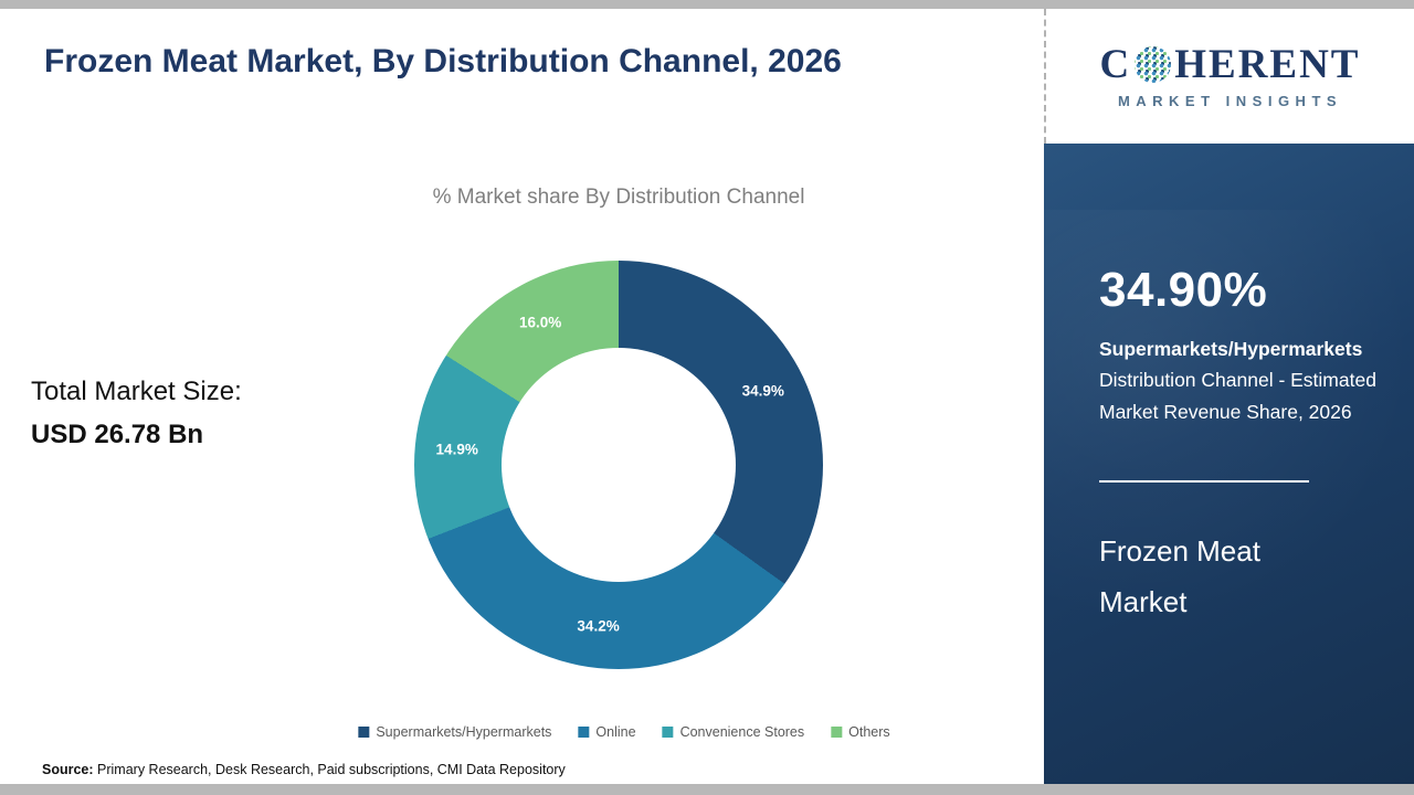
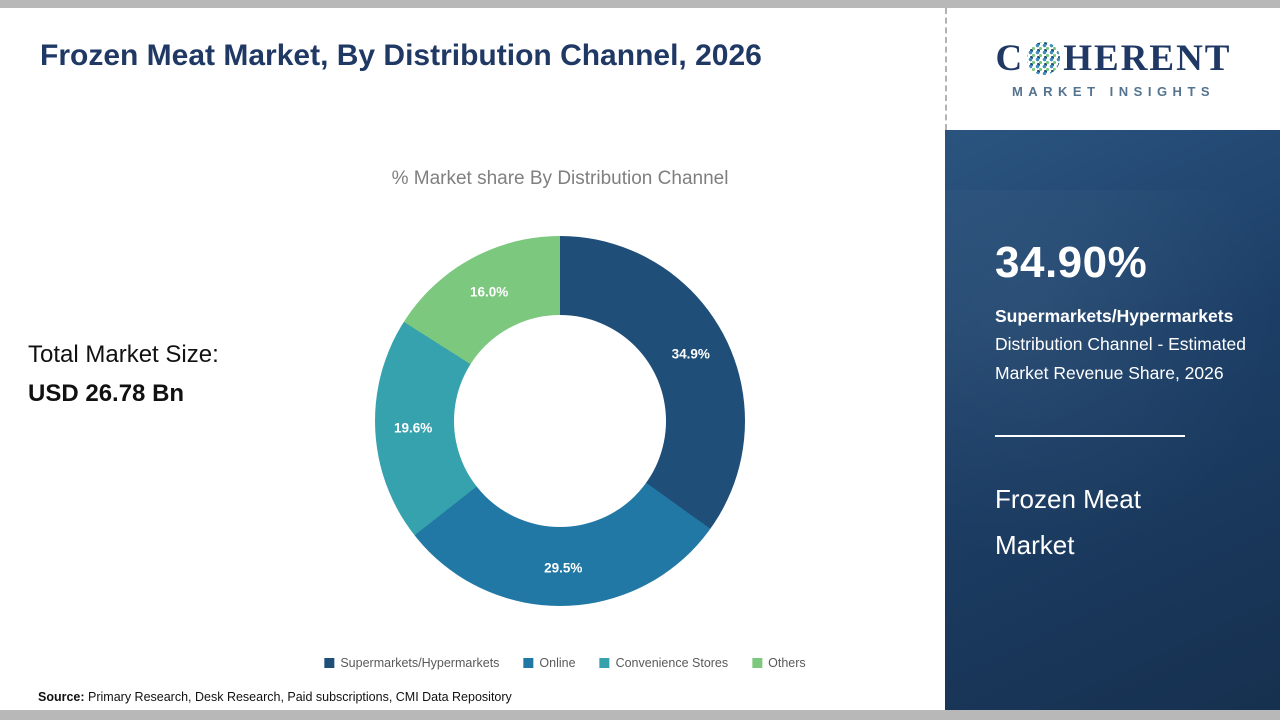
Online: 34.2% -> 29.5%
Convenience Stores: 14.9% -> 19.6%
